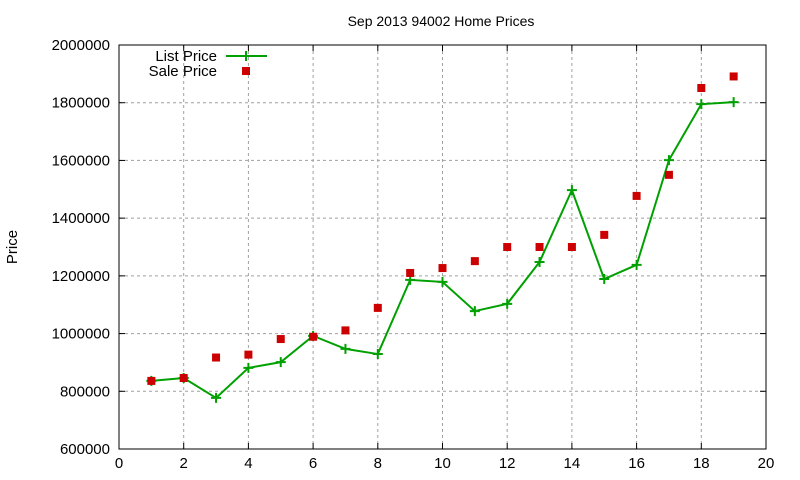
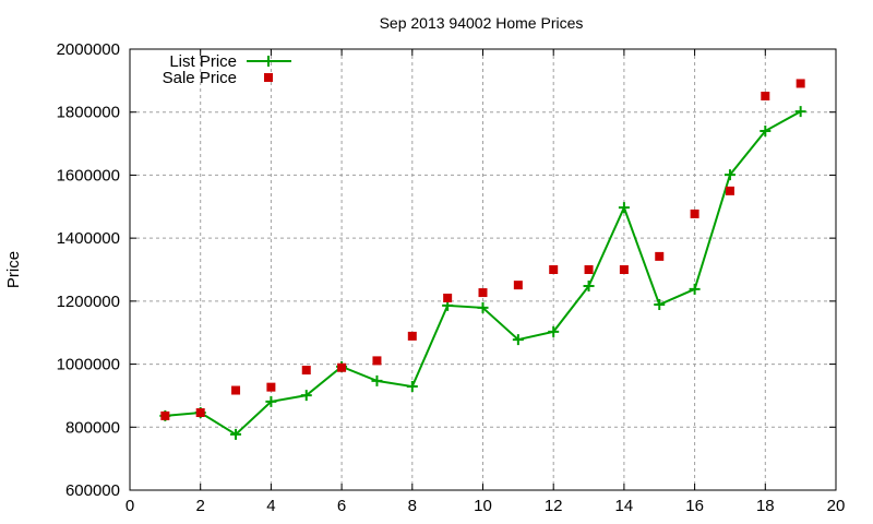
List Price/18: 1800000 -> 1740000
